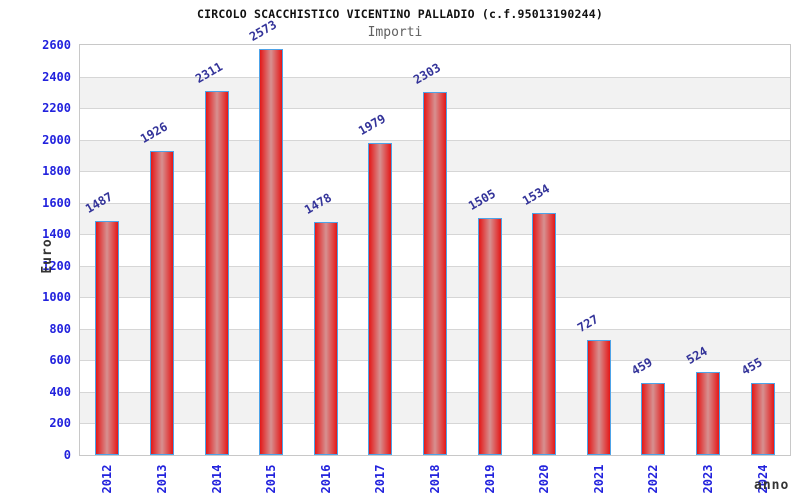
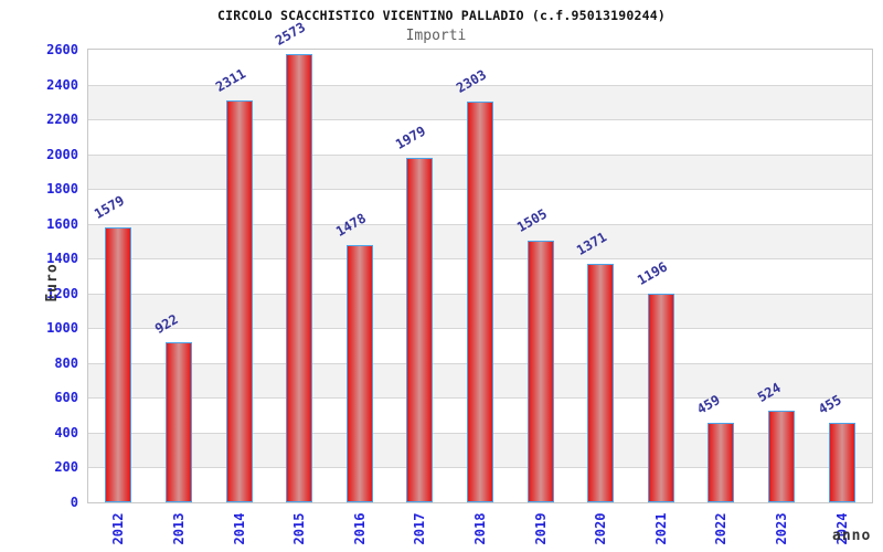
2012: 1487 -> 1579
2013: 1926 -> 922
2020: 1534 -> 1371
2021: 727 -> 1196
